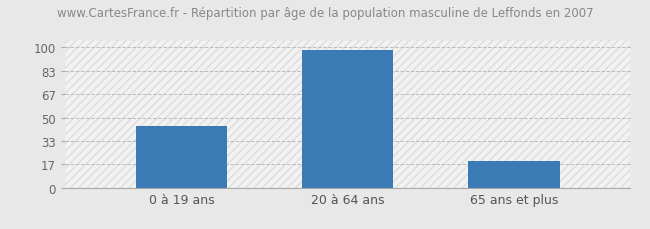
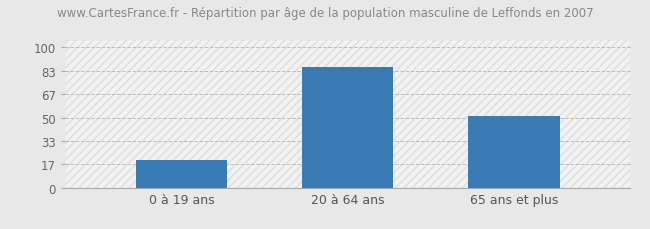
0 à 19 ans: 44 -> 20
20 à 64 ans: 98 -> 86
65 ans et plus: 19 -> 51
